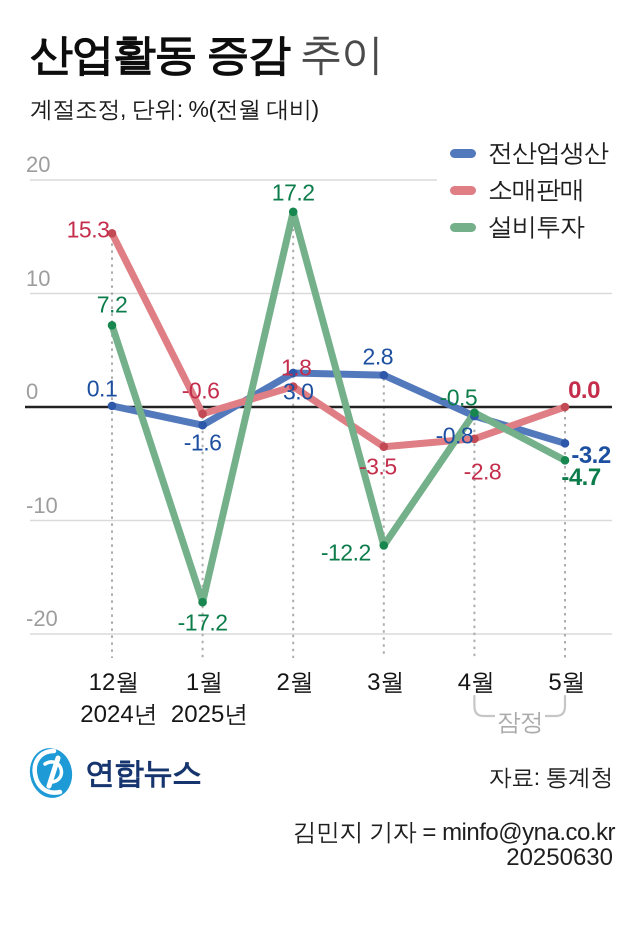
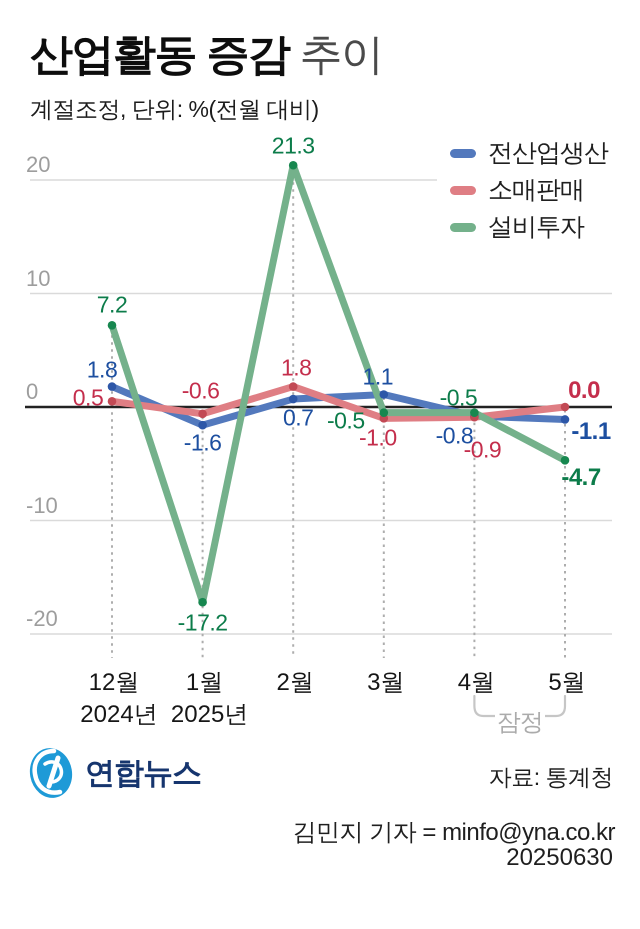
전산업생산/12월: 0.1 -> 1.8
소매판매/12월: 15.3 -> 0.5
전산업생산/2월: 3.0 -> 0.7
설비투자/2월: 17.2 -> 21.3
전산업생산/3월: 2.8 -> 1.1
소매판매/3월: -3.5 -> -1.0
설비투자/3월: -12.2 -> -0.5
소매판매/4월: -2.8 -> -0.9
전산업생산/5월: -3.2 -> -1.1
